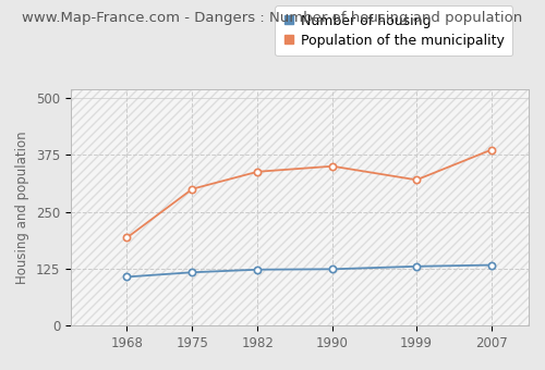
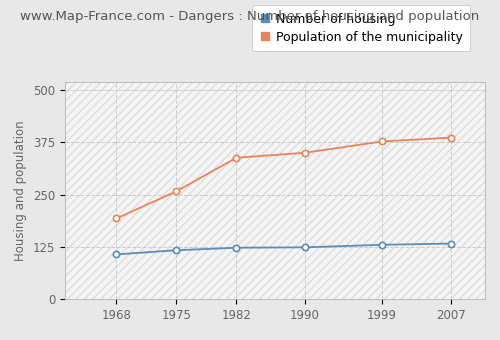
Population of the municipality/1975: 300 -> 258
Population of the municipality/1999: 320 -> 377
